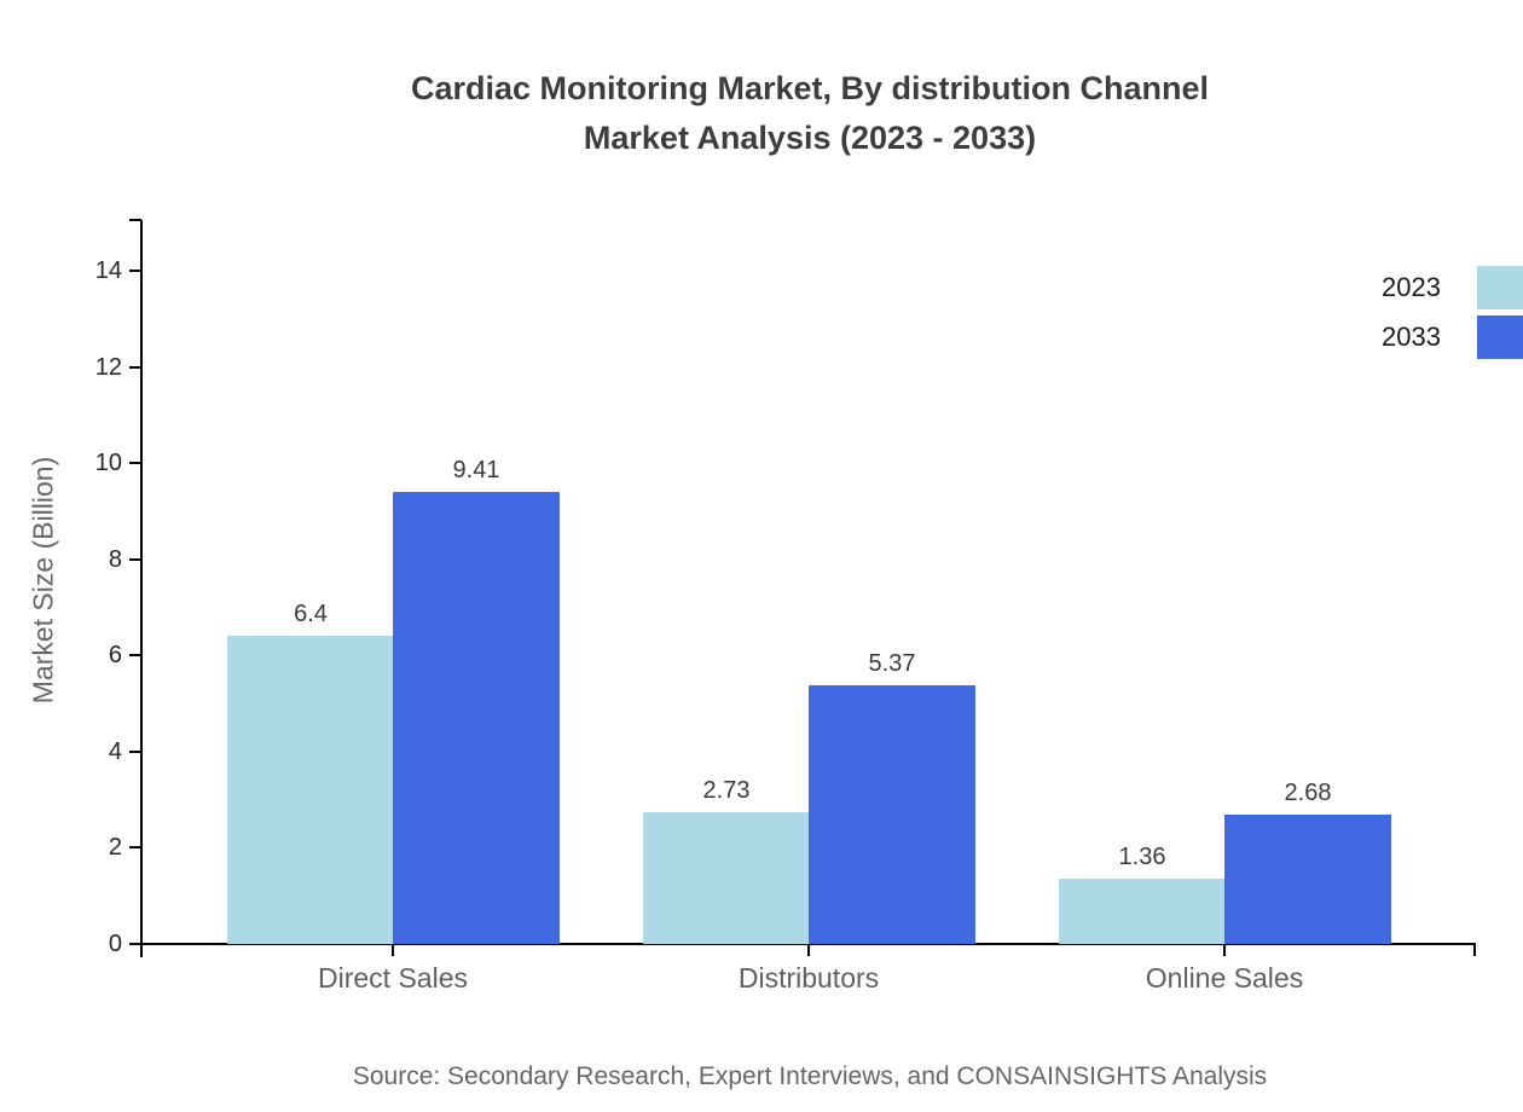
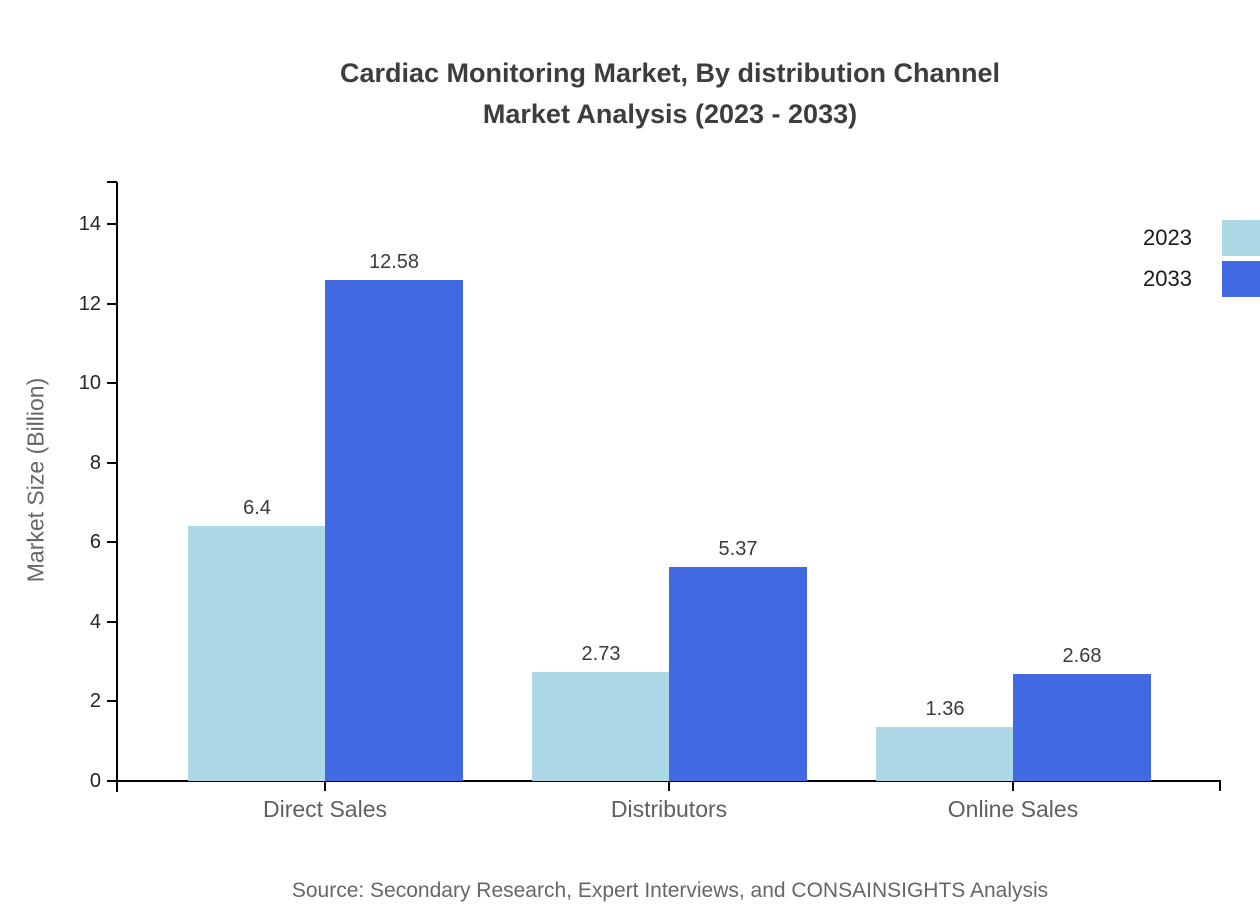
2033/Direct Sales: 9.41 -> 12.58
